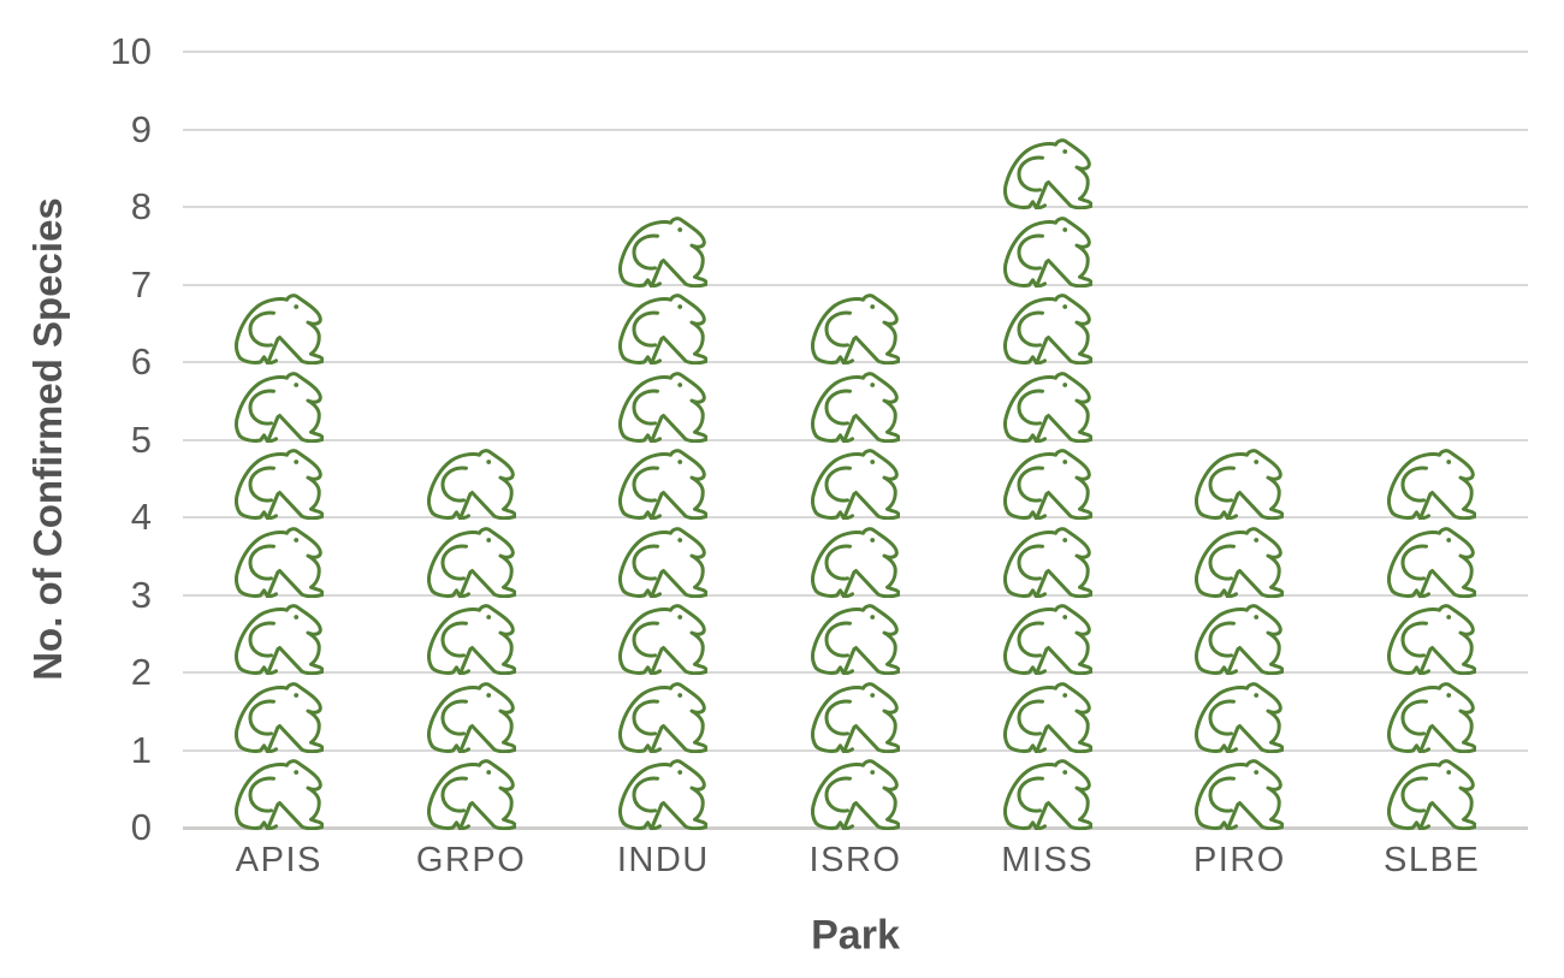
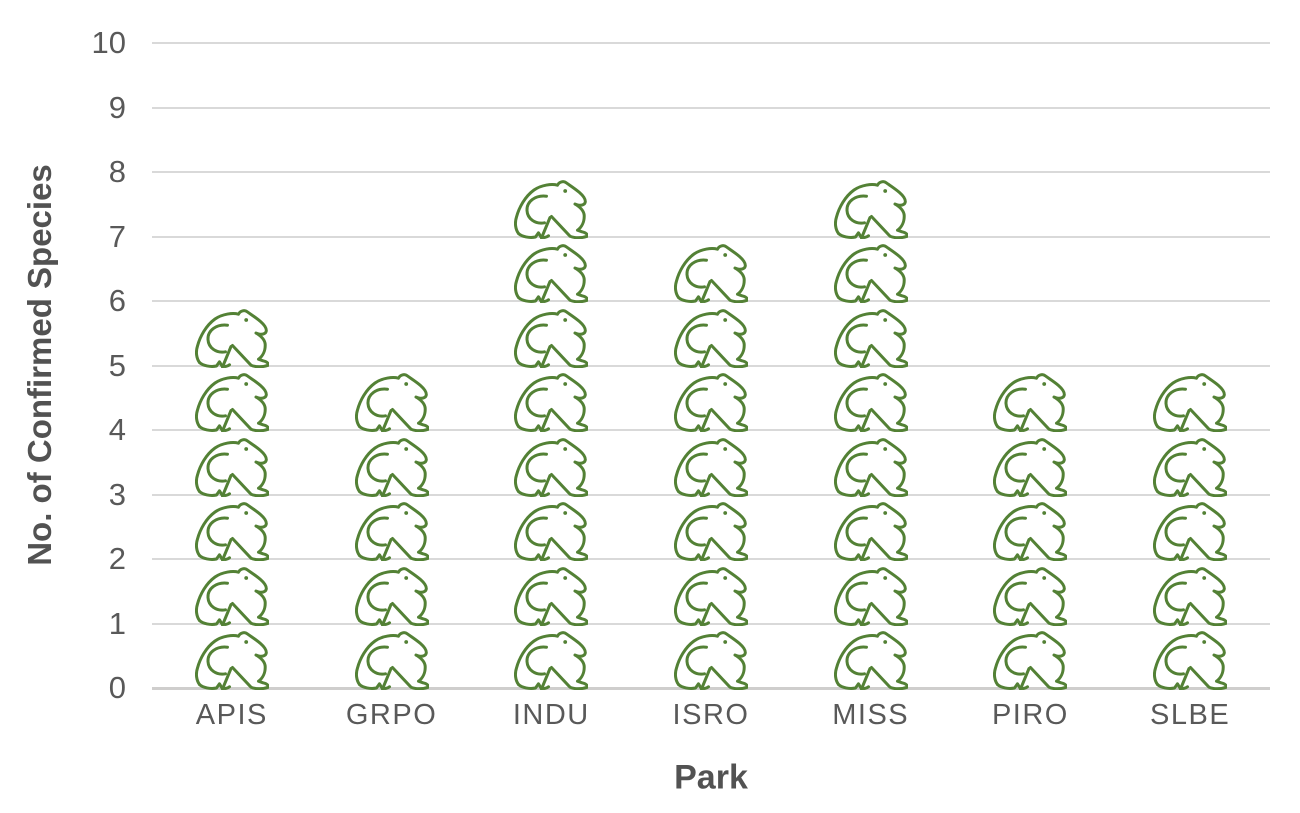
APIS: 7 -> 6
MISS: 9 -> 8
